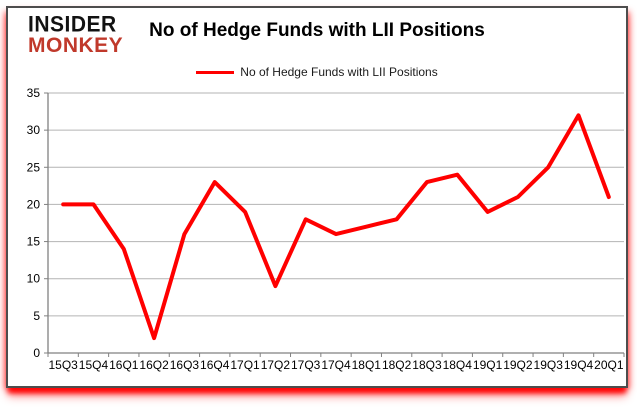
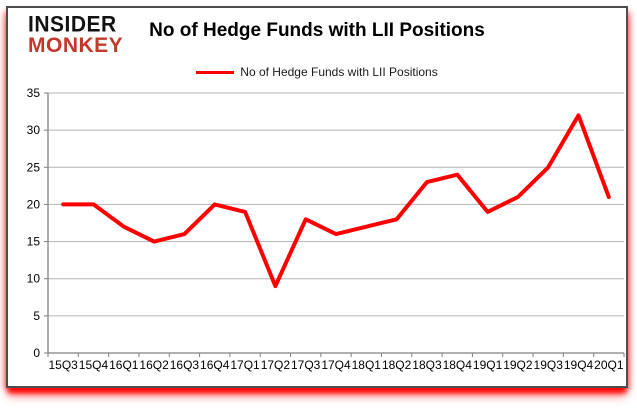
16Q1: 14 -> 17
16Q2: 2 -> 15
16Q4: 23 -> 20
